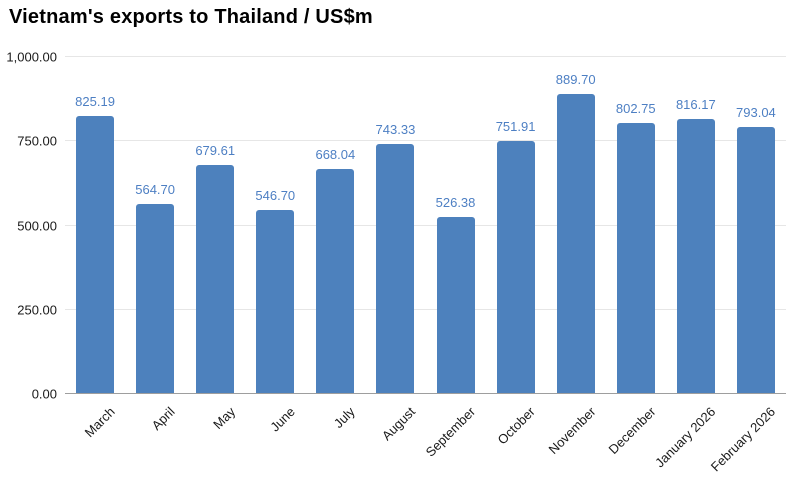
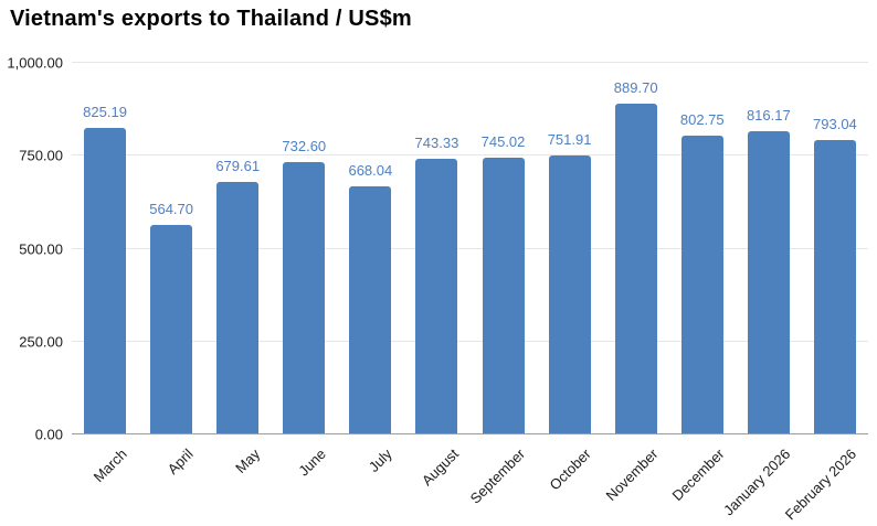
June: 546.70 -> 732.60
September: 526.38 -> 745.02
